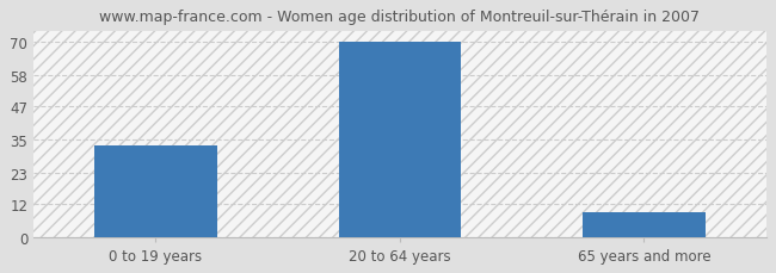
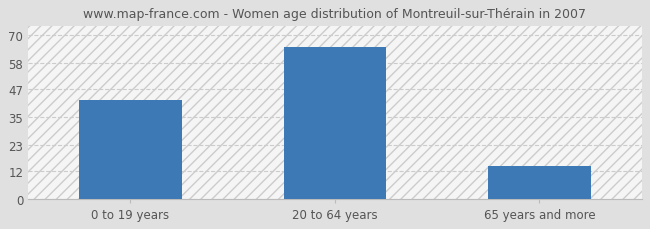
0 to 19 years: 33 -> 42
20 to 64 years: 70 -> 65
65 years and more: 9 -> 14
